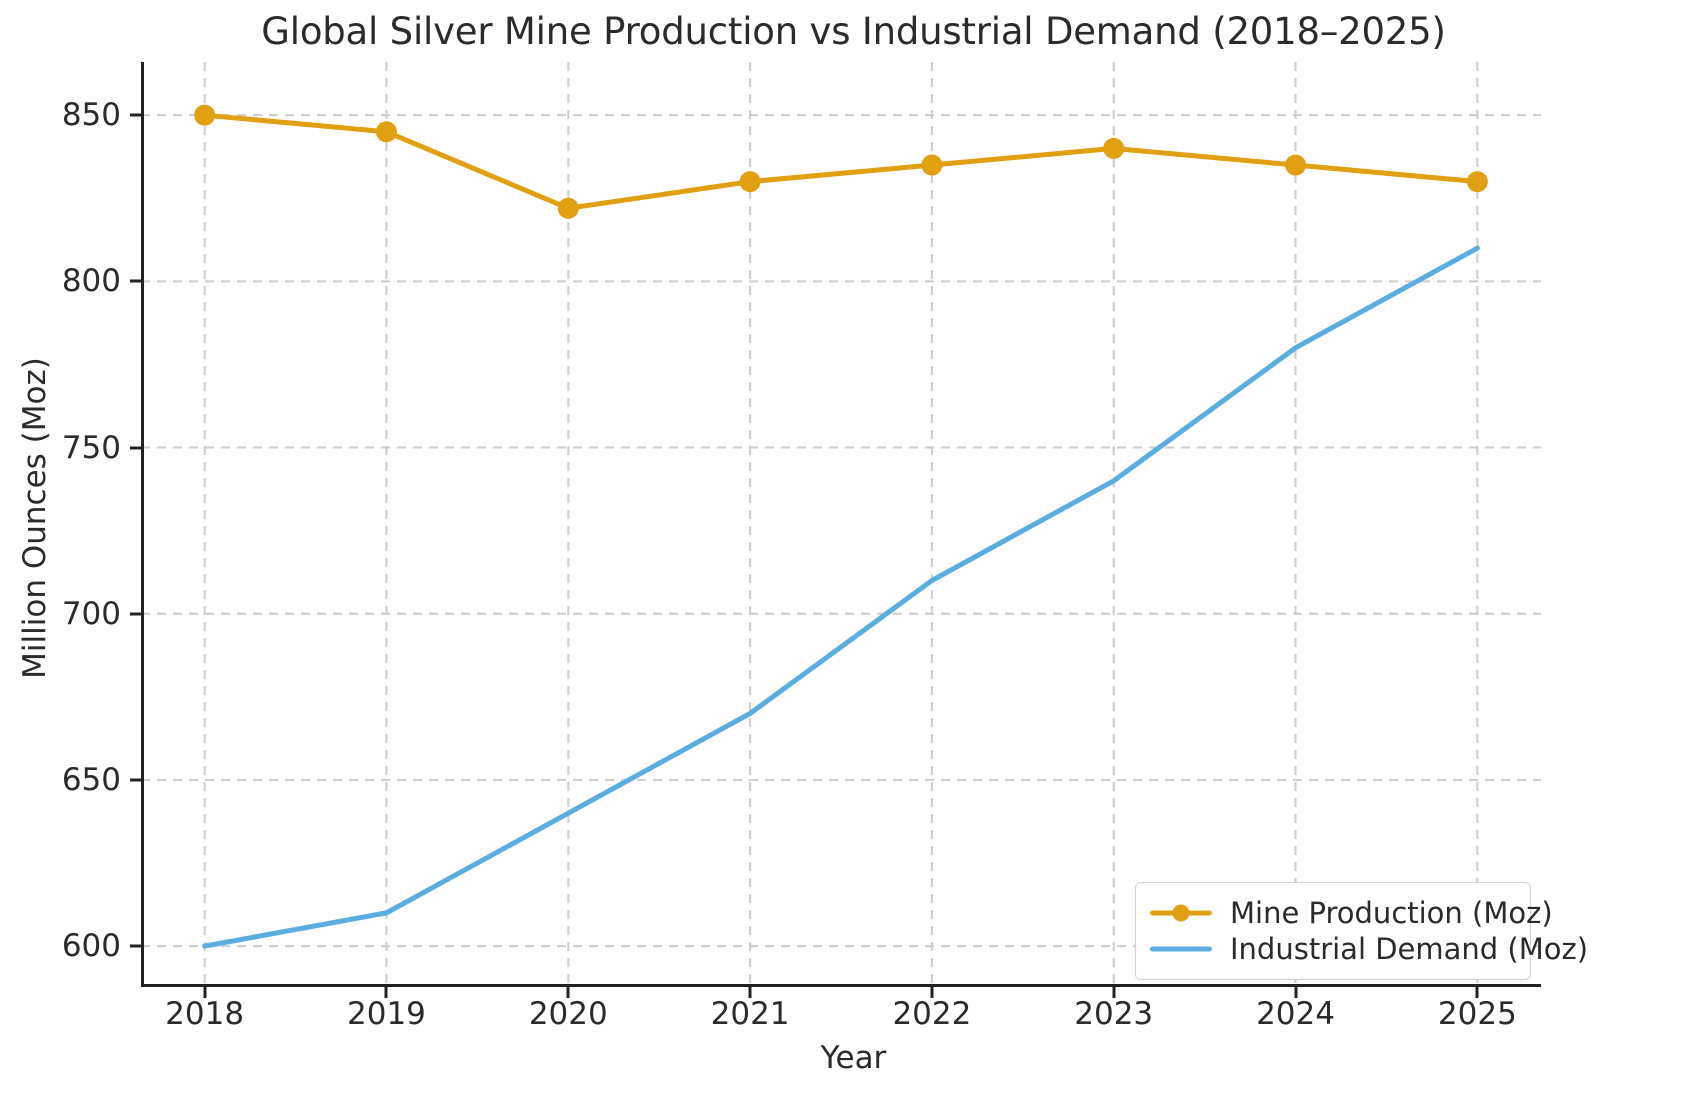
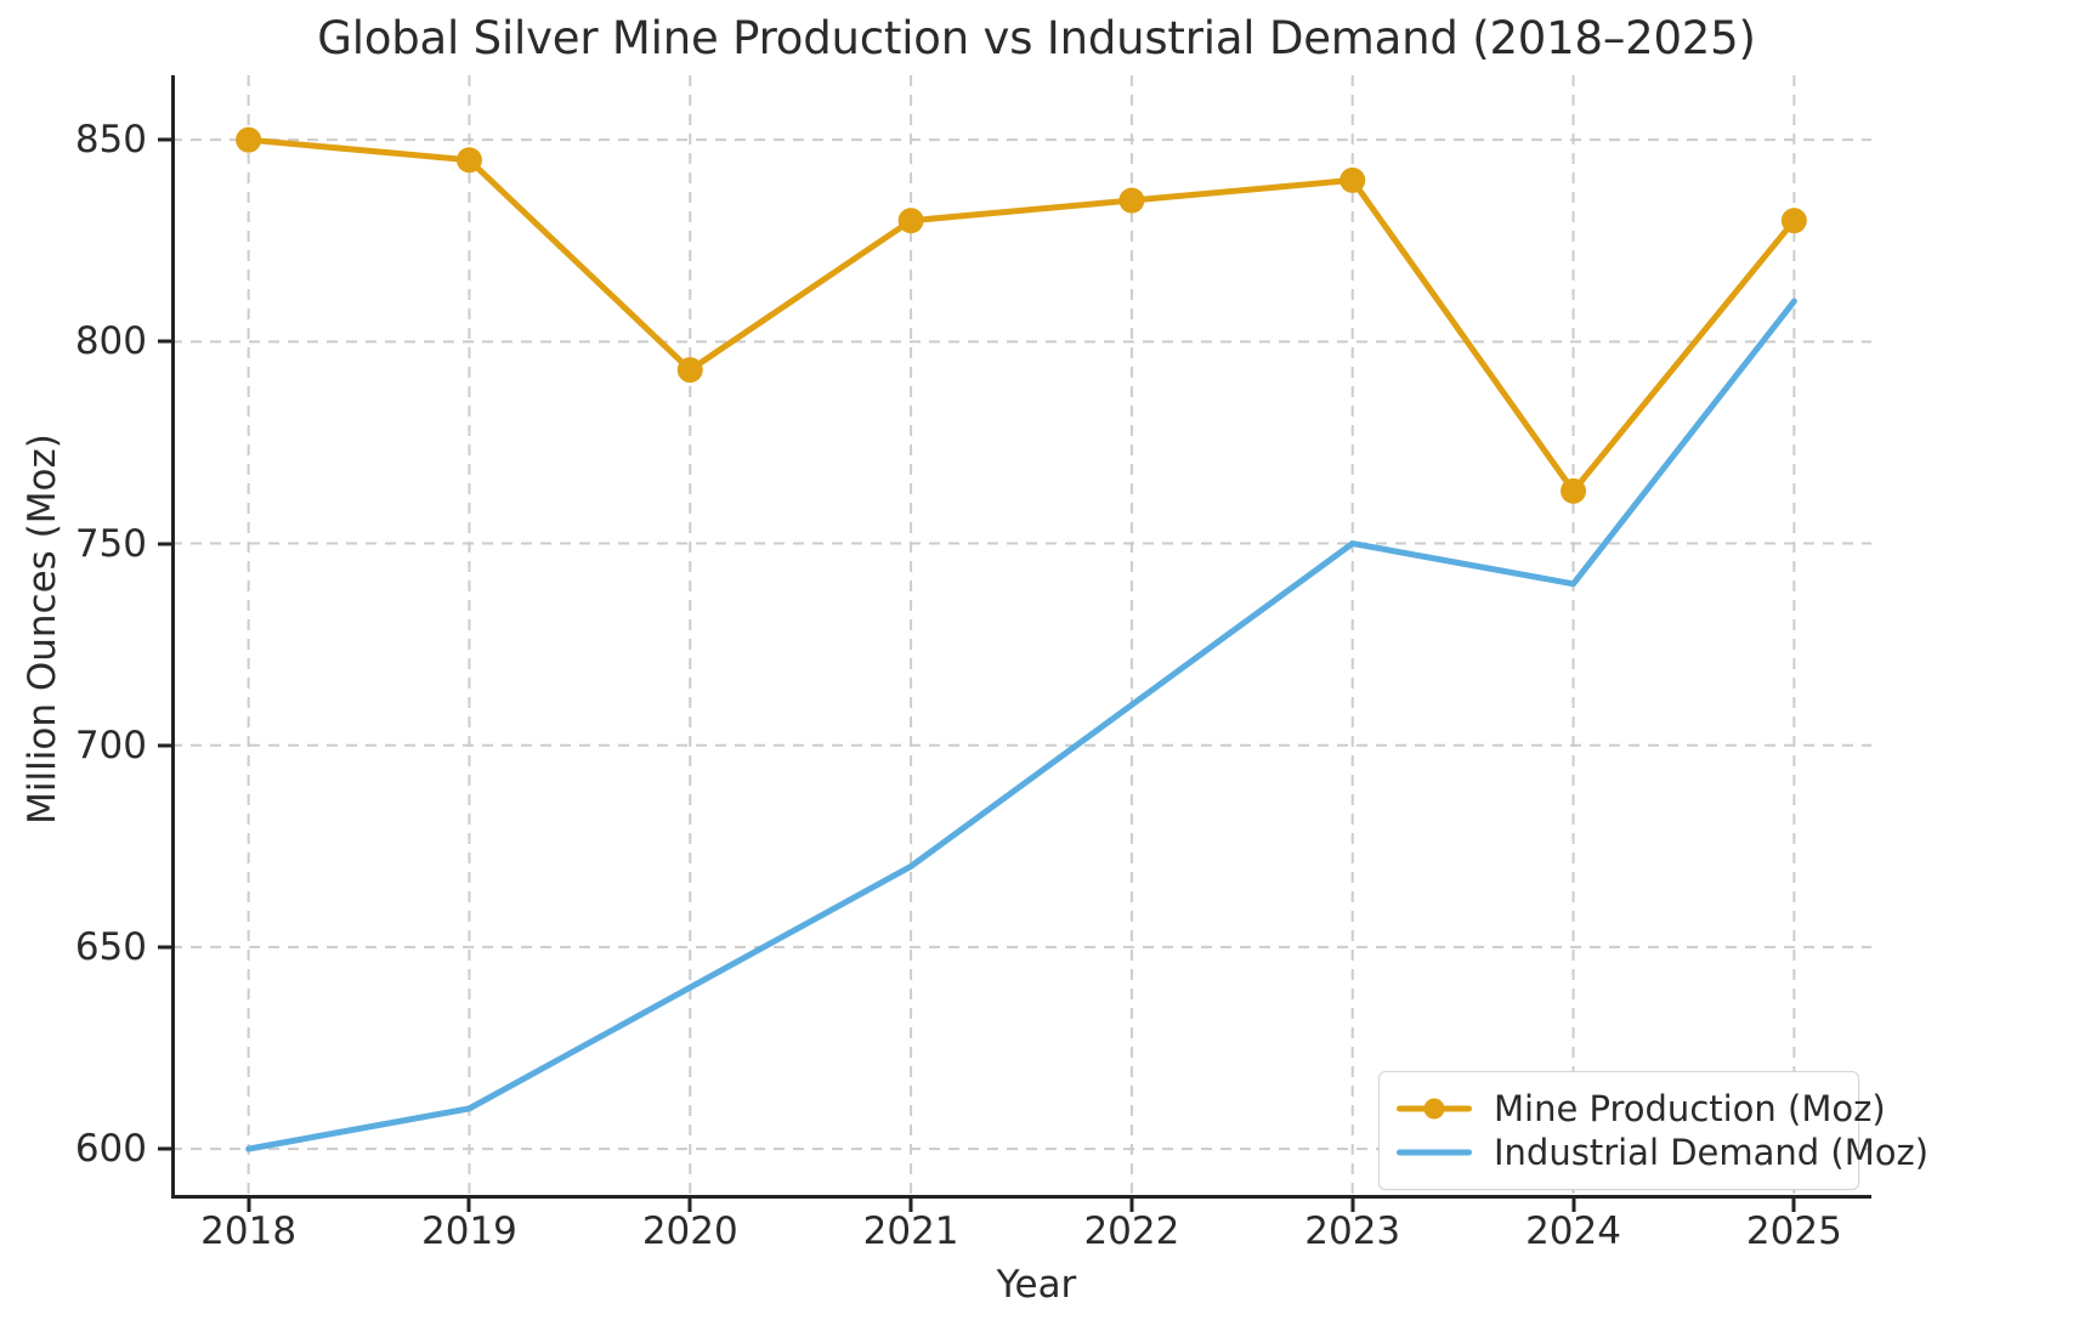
Mine Production (Moz)/2020: 822 -> 793
Industrial Demand (Moz)/2023: 740 -> 750
Mine Production (Moz)/2024: 835 -> 763
Industrial Demand (Moz)/2024: 780 -> 740
